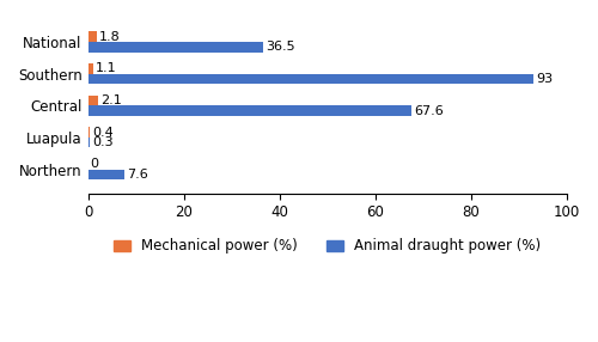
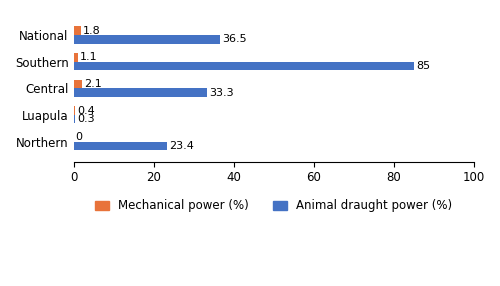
Animal draught power (%)/Southern: 93 -> 85
Animal draught power (%)/Central: 67.6 -> 33.3
Animal draught power (%)/Northern: 7.6 -> 23.4
